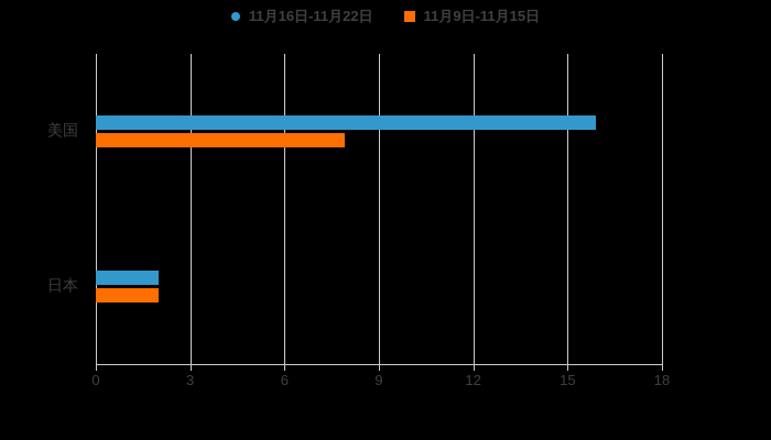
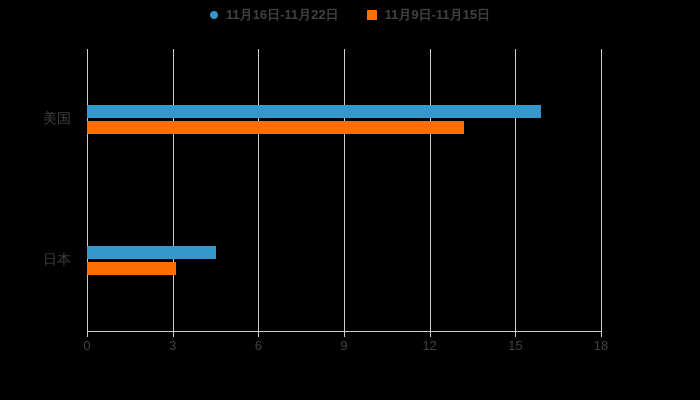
11月9日-11月15日/美国: 7.9 -> 13.2
11月16日-11月22日/日本: 2.0 -> 4.5
11月9日-11月15日/日本: 2.0 -> 3.1
